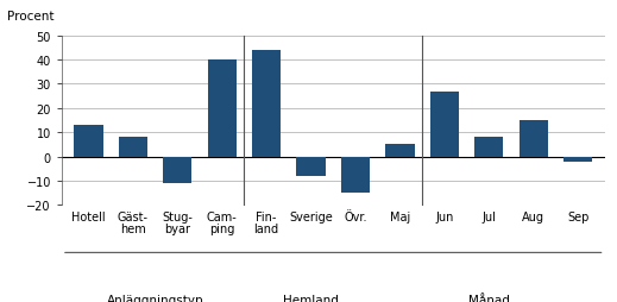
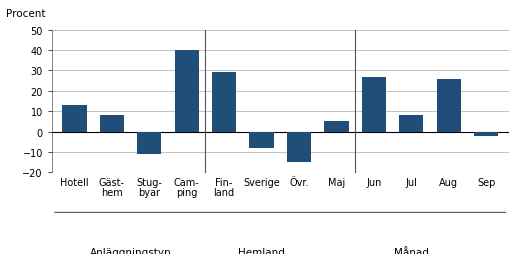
Fin- land: 44 -> 29
Aug: 15 -> 26
